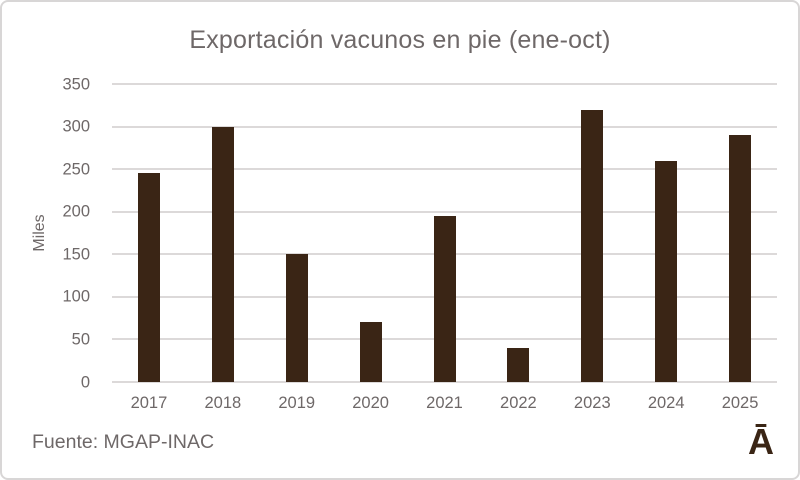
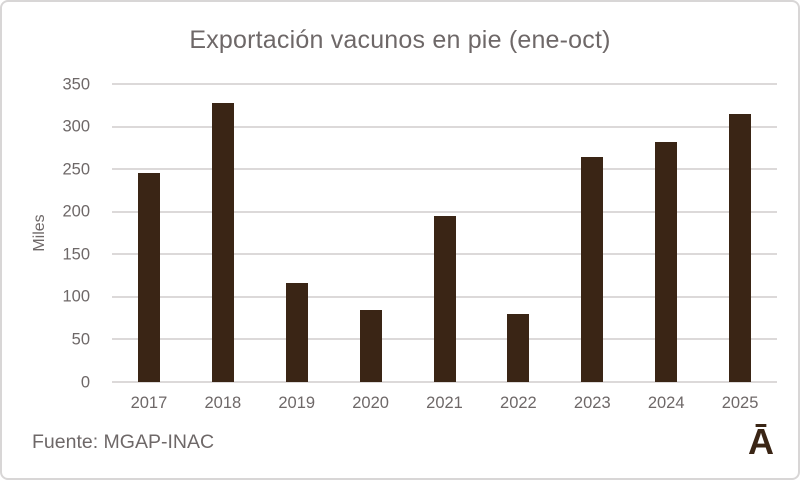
2018: 300 -> 330
2019: 150 -> 120
2020: 70 -> 80
2022: 40 -> 80
2023: 320 -> 260
2024: 260 -> 280
2025: 290 -> 320
